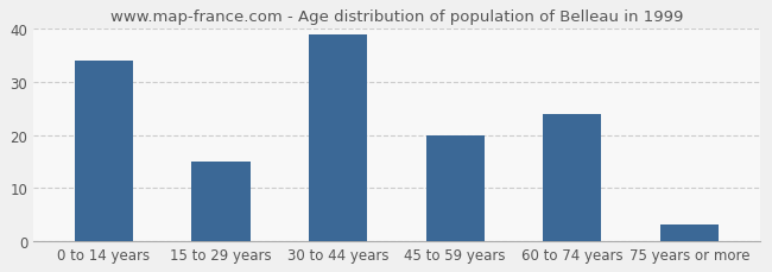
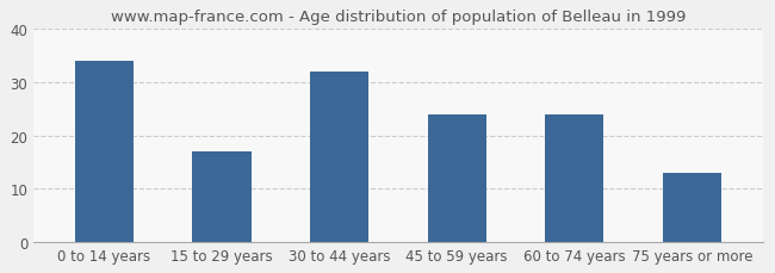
15 to 29 years: 15 -> 17
30 to 44 years: 39 -> 32
45 to 59 years: 20 -> 24
75 years or more: 3 -> 13
